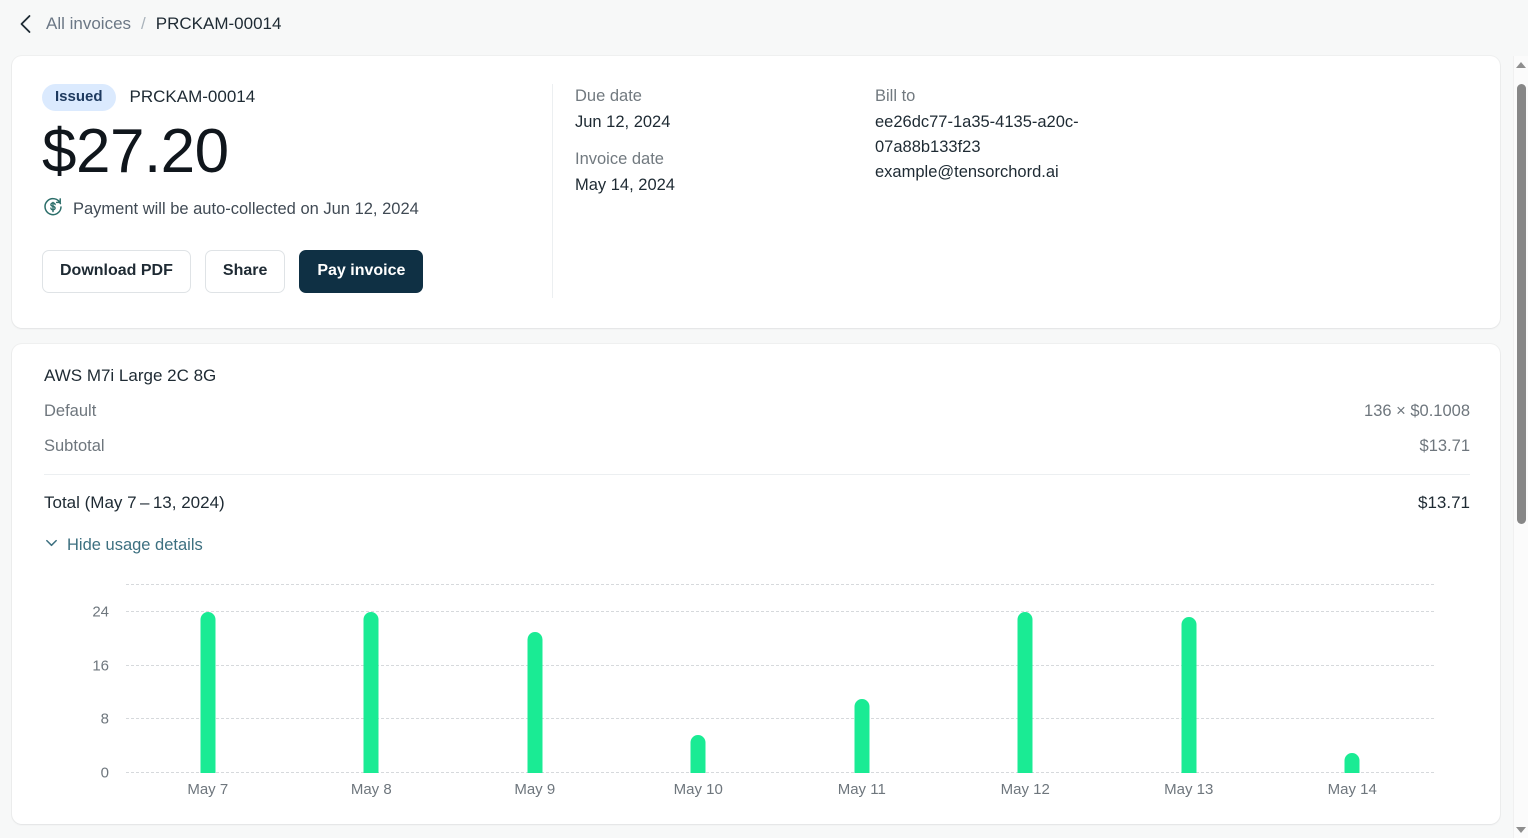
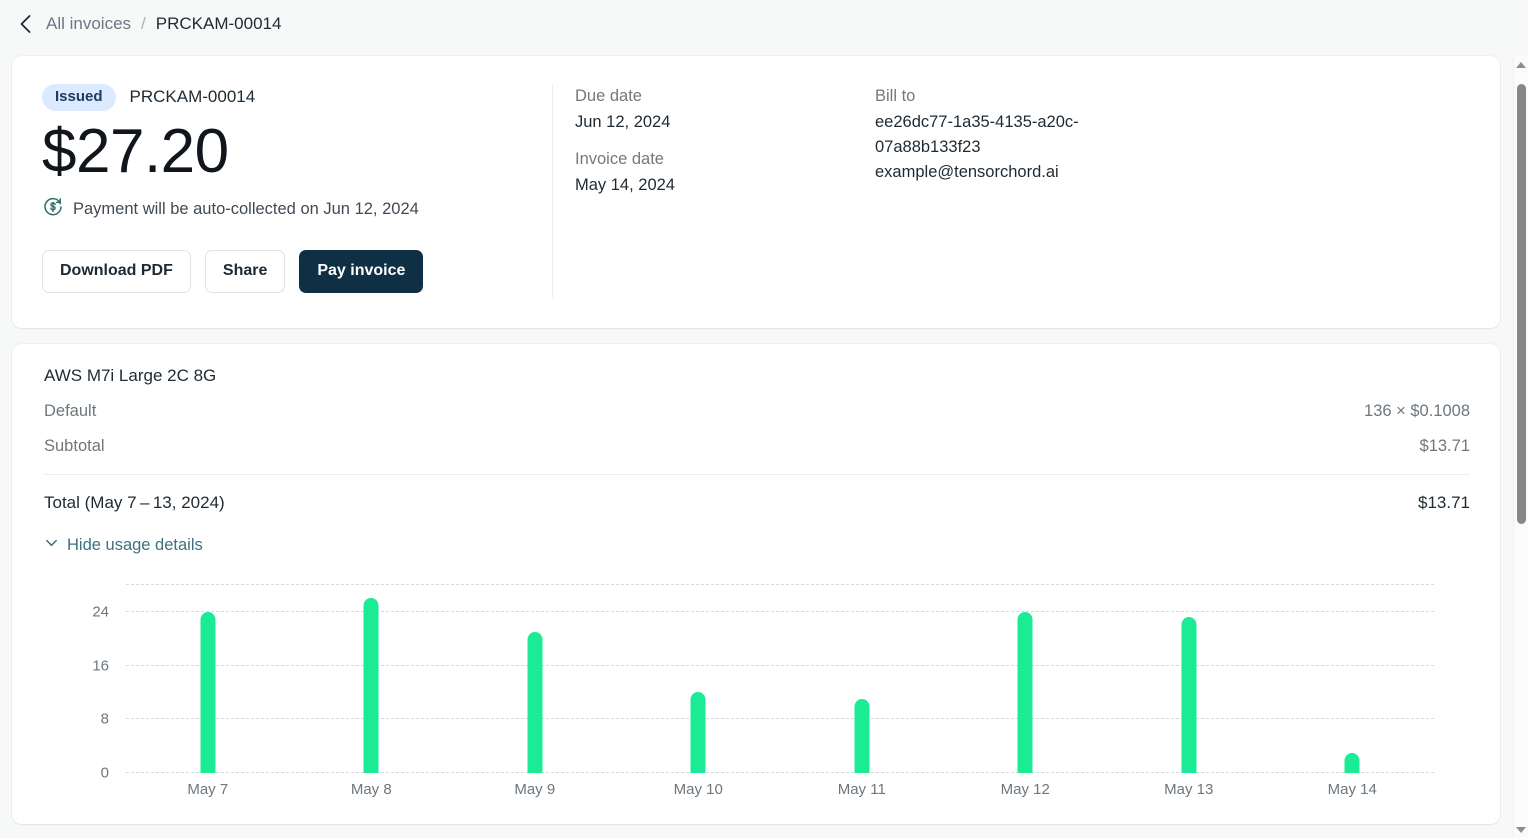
May 8: 24 -> 26
May 10: 6 -> 12
